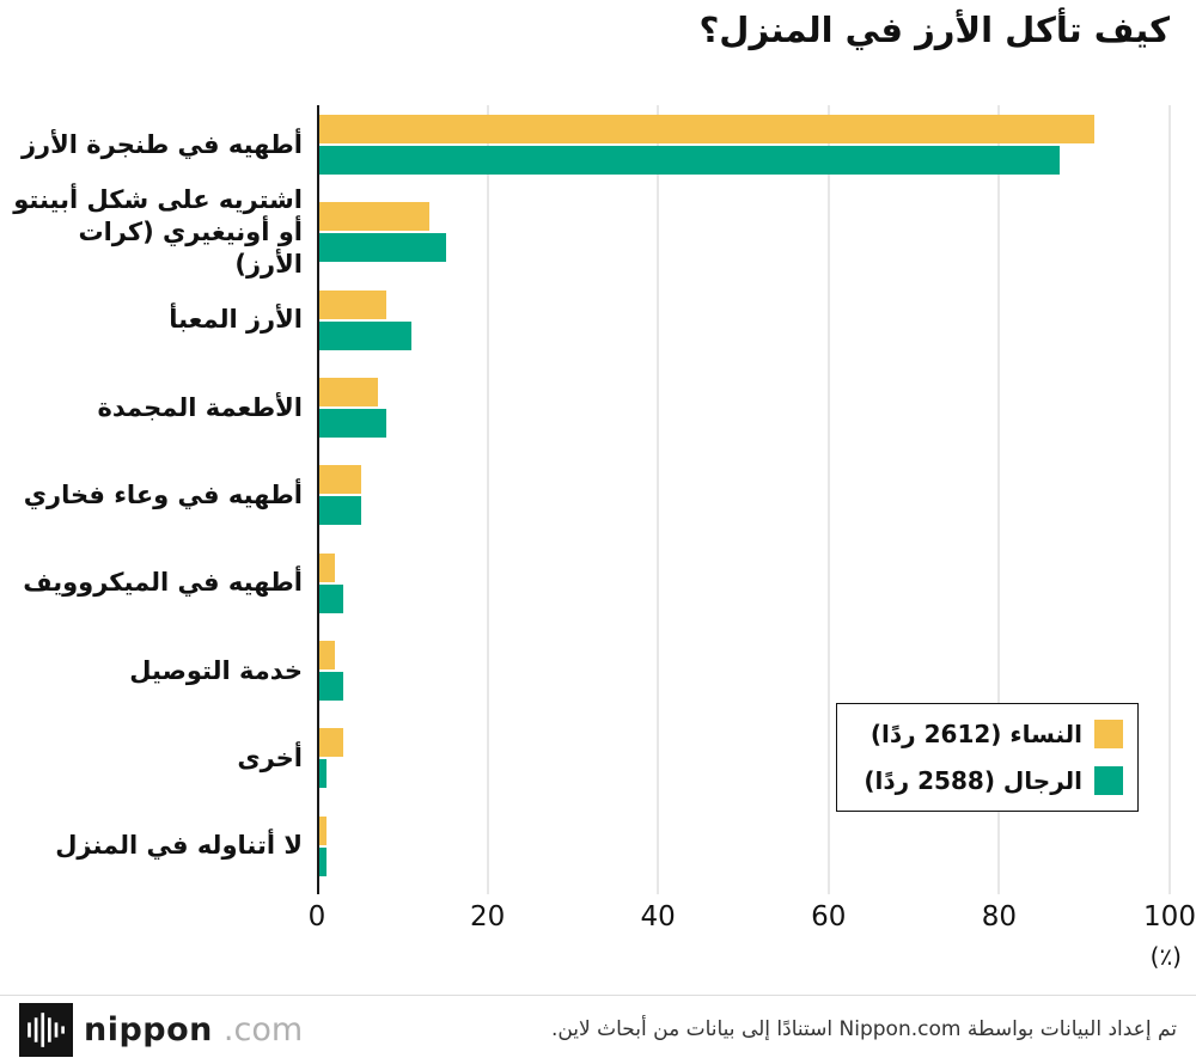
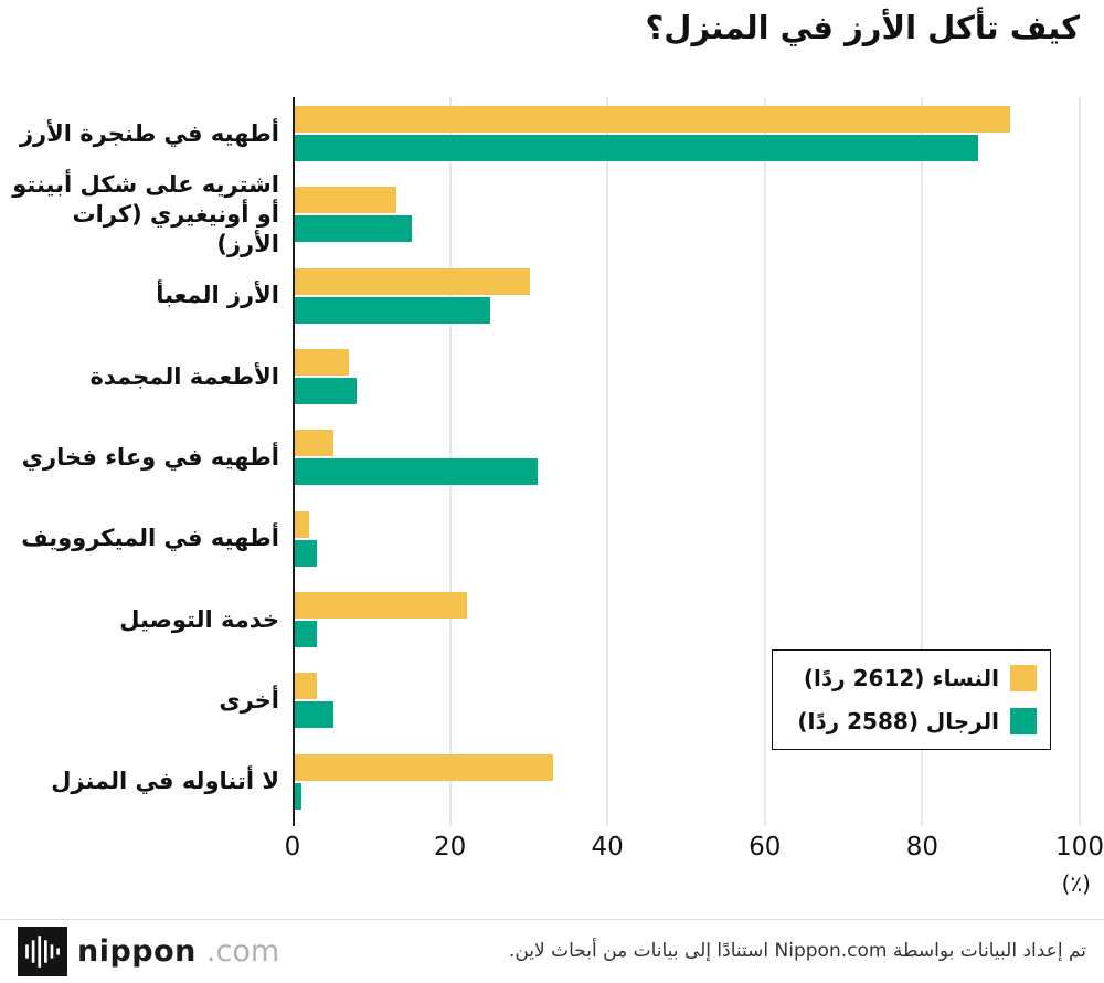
النساء (2612 ردًا)/الأرز المعبأ: 8 -> 30
الرجال (2588 ردًا)/الأرز المعبأ: 11 -> 25
الرجال (2588 ردًا)/أطهيه في وعاء فخاري: 5 -> 31
النساء (2612 ردًا)/خدمة التوصيل: 2 -> 22
الرجال (2588 ردًا)/أخرى: 1 -> 5
النساء (2612 ردًا)/لا أتناوله في المنزل: 1 -> 33
